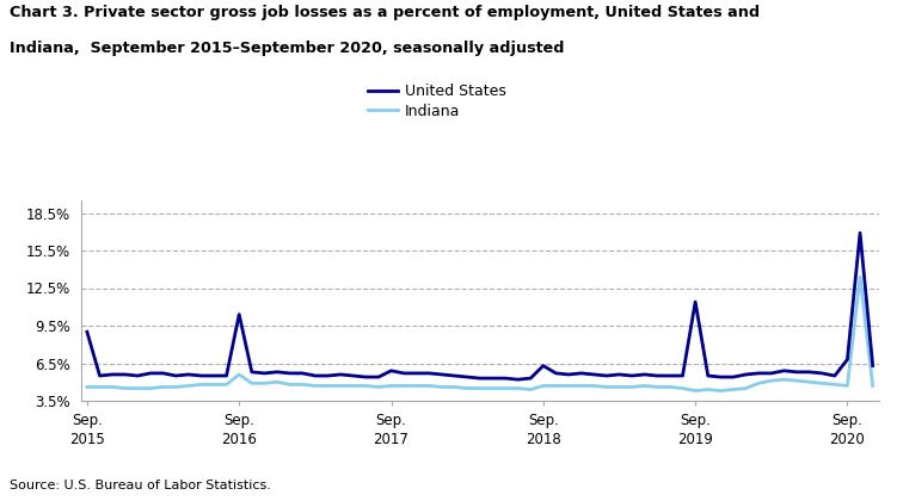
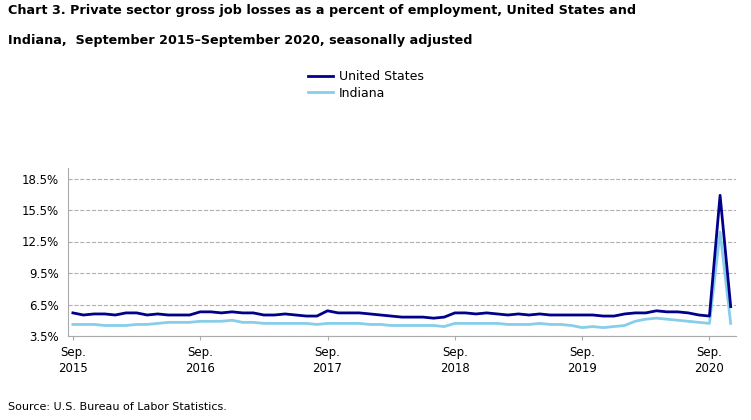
United States/Sep. 2015: 9.0% -> 5.7%
United States/Sep. 2016: 10.4% -> 5.8%
Indiana/Sep. 2016: 5.6% -> 4.9%
United States/Sep. 2018: 6.3% -> 5.7%
United States/Sep. 2019: 11.4% -> 5.5%
United States/Sep. 2020: 6.8% -> 5.4%
